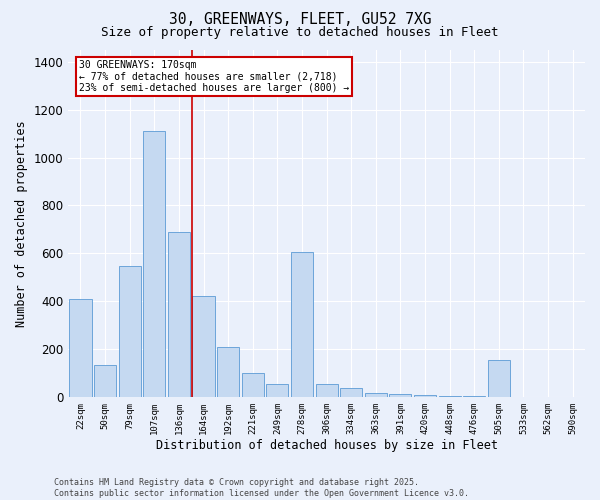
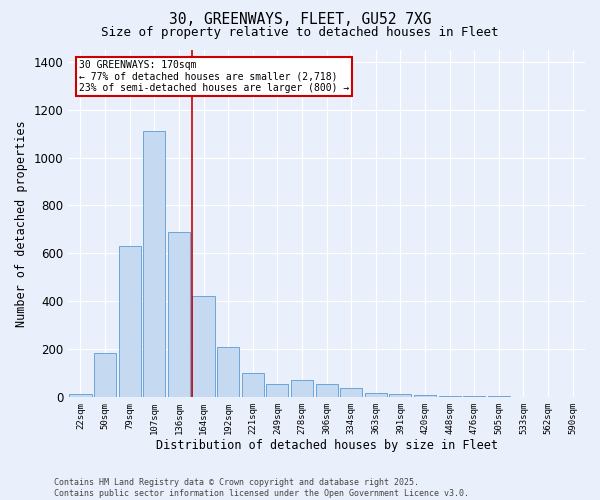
22sqm: 410 -> 10
50sqm: 135 -> 185
79sqm: 545 -> 630
278sqm: 605 -> 70
505sqm: 155 -> 2
